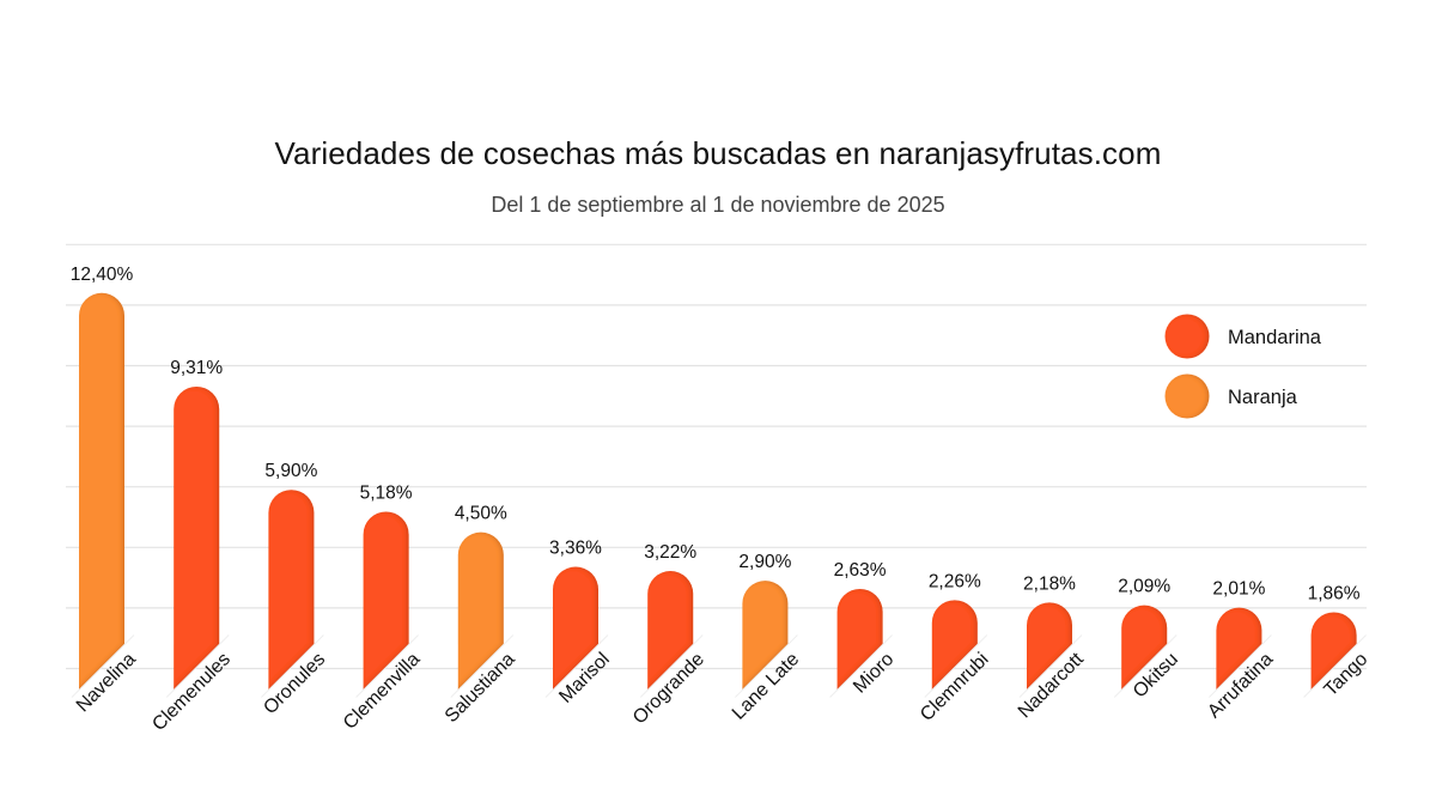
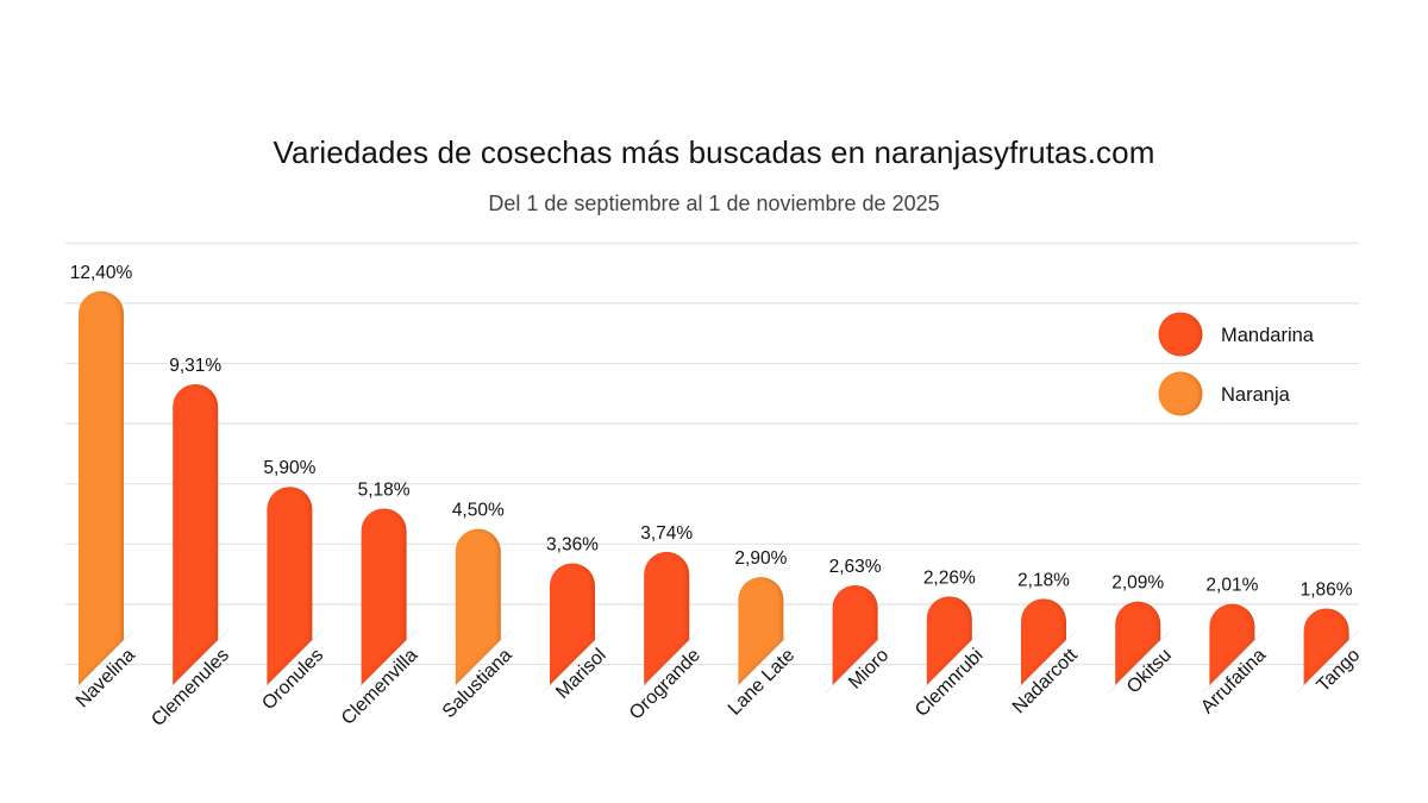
Orogrande: 3,22% -> 3,74%
